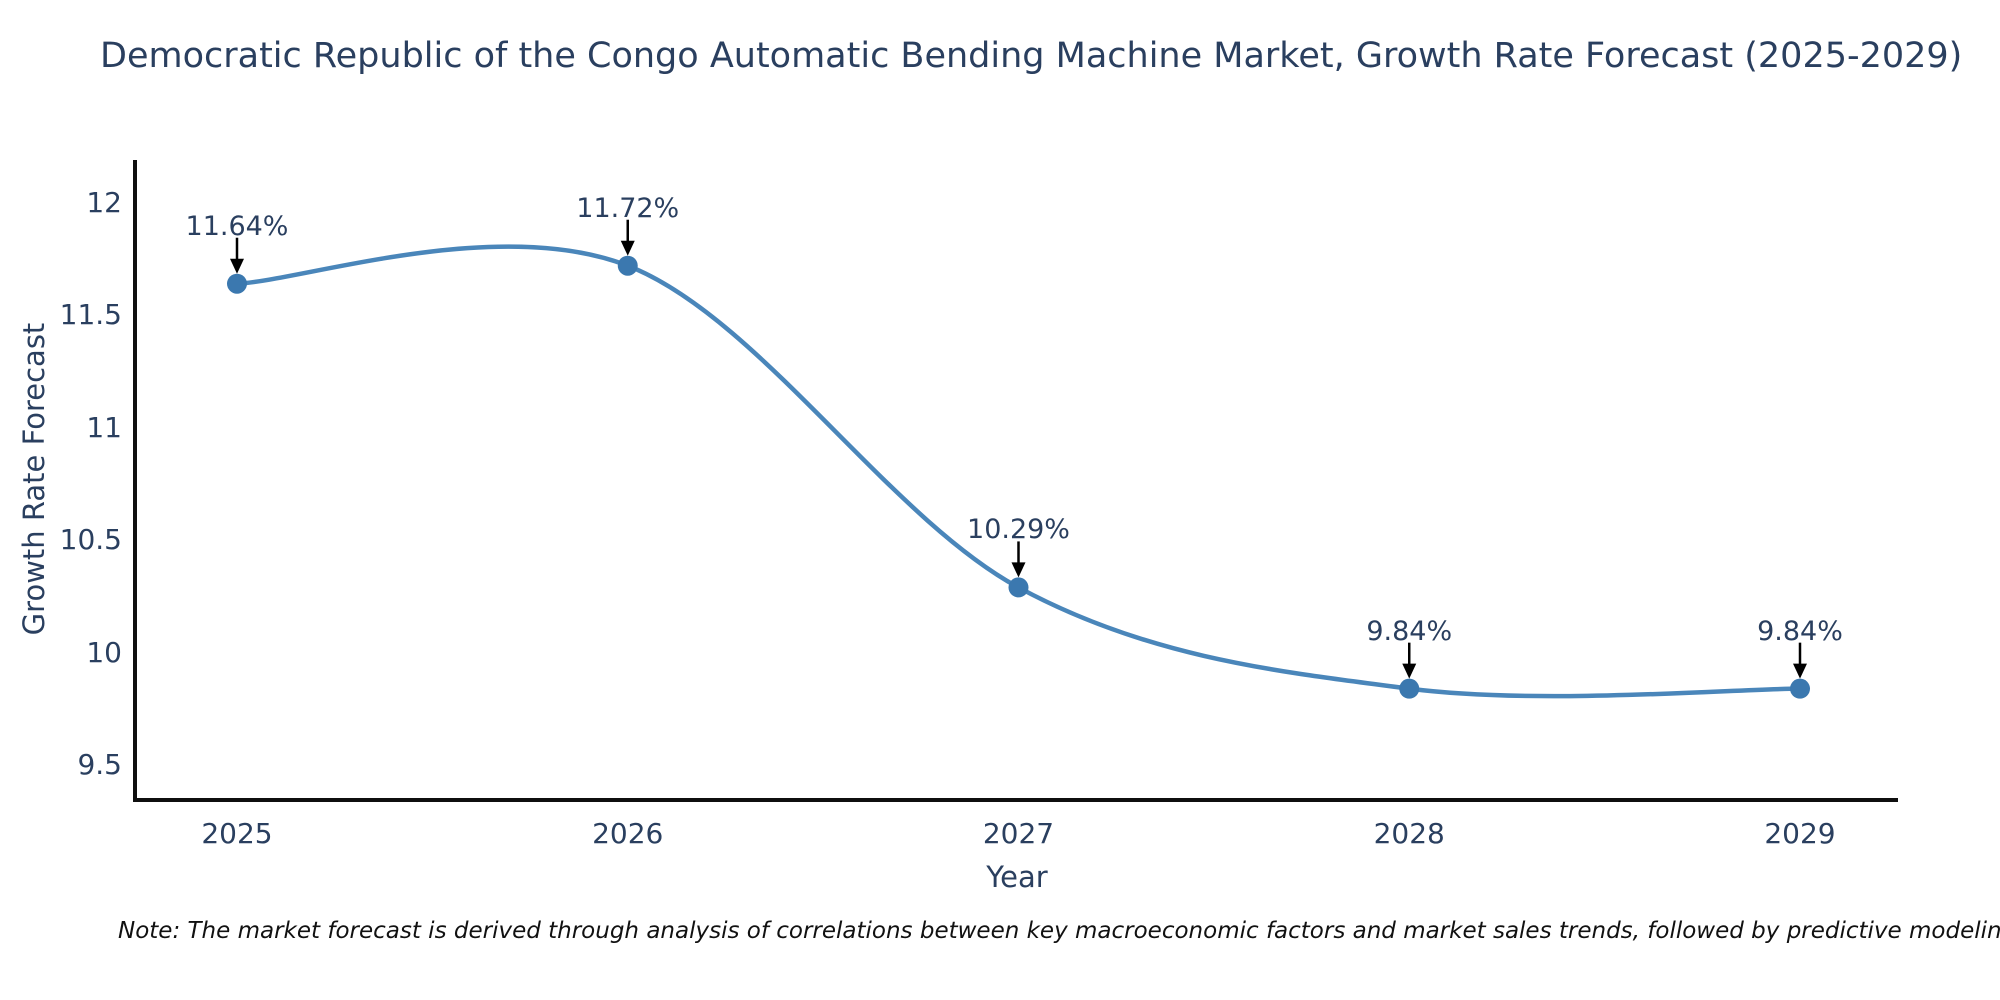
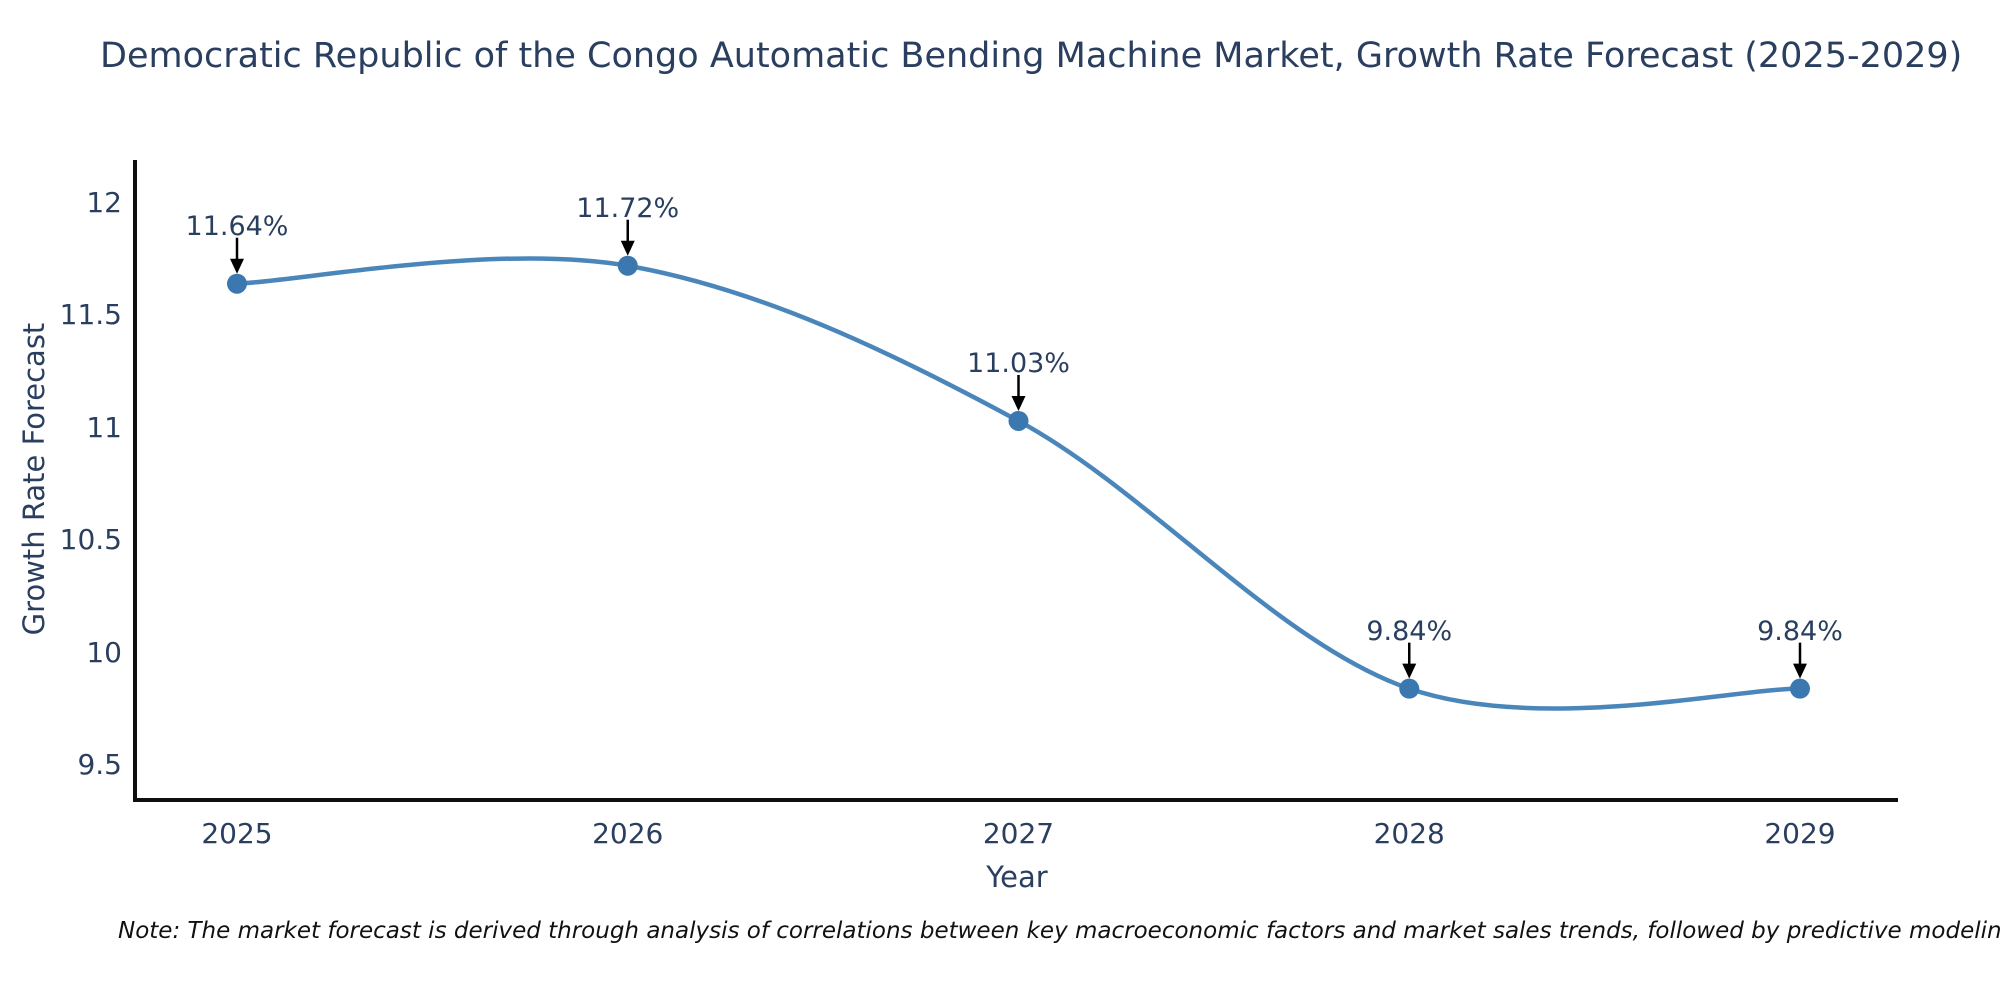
2027: 10.29% -> 11.03%
